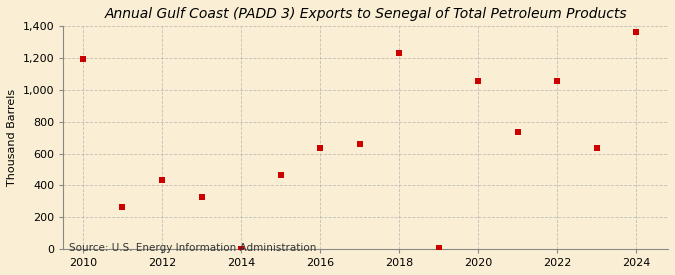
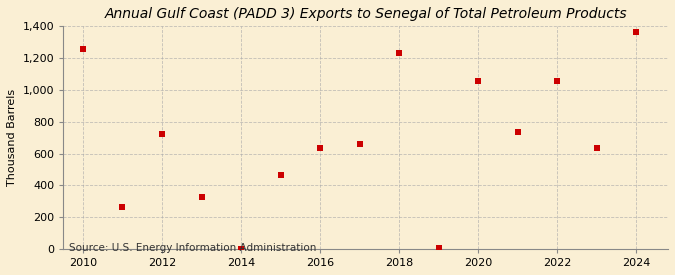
2010: 1,190 -> 1,260
2012: 440 -> 720
